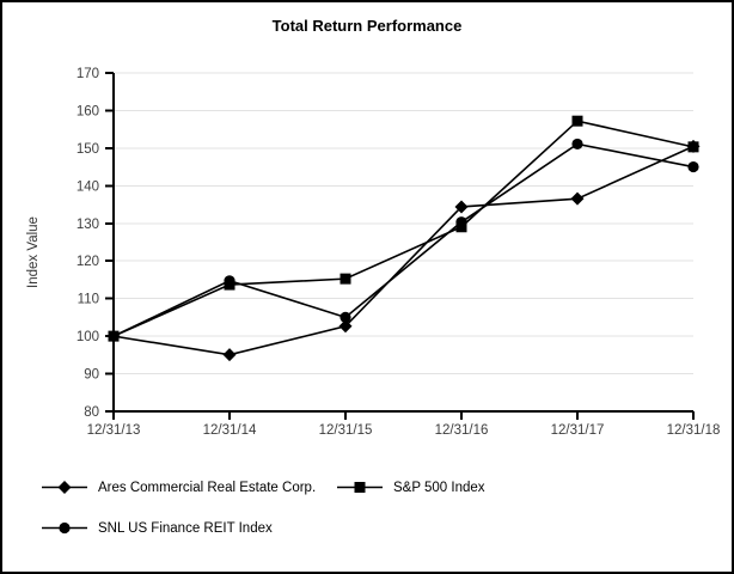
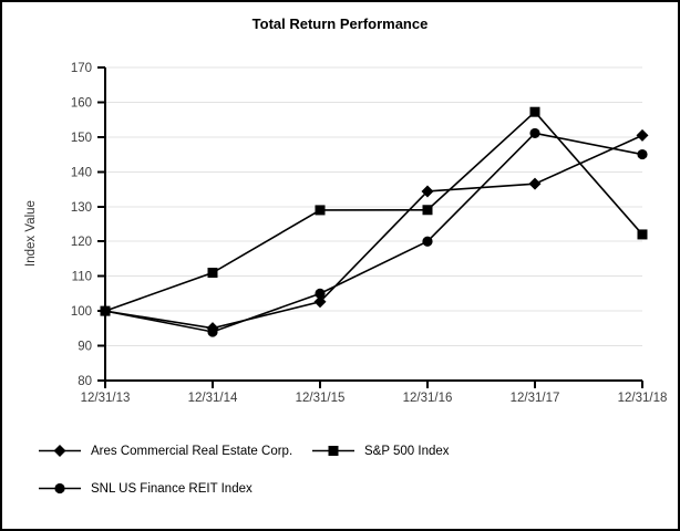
S&P 500 Index/12/31/14: 114 -> 111
SNL US Finance REIT Index/12/31/14: 115 -> 94
S&P 500 Index/12/31/15: 115 -> 129
SNL US Finance REIT Index/12/31/16: 130 -> 120
S&P 500 Index/12/31/18: 150 -> 122
